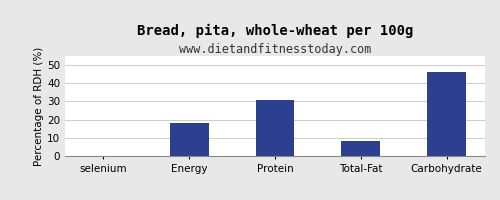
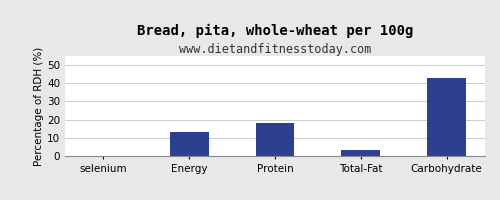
Energy: 18 -> 13
Protein: 31 -> 18
Total-Fat: 8 -> 4
Carbohydrate: 46 -> 43
